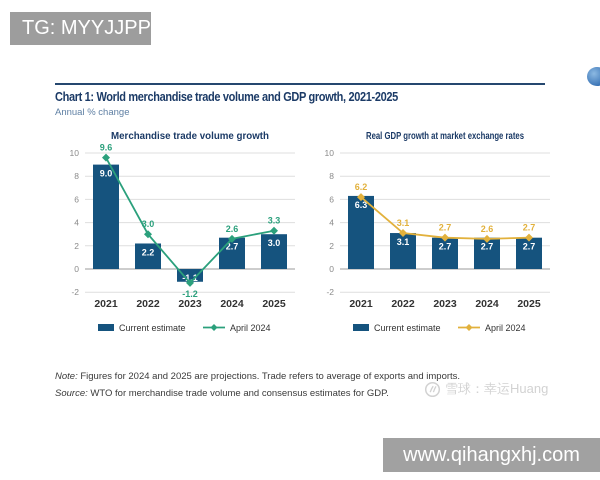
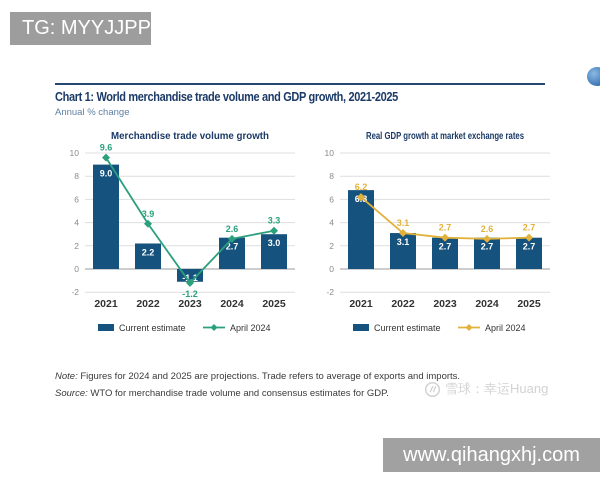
Merchandise trade volume growth/April 2024/2022: 3.0 -> 3.9
Real GDP growth at market exchange rates/Current estimate/2021: 6.3 -> 6.8
